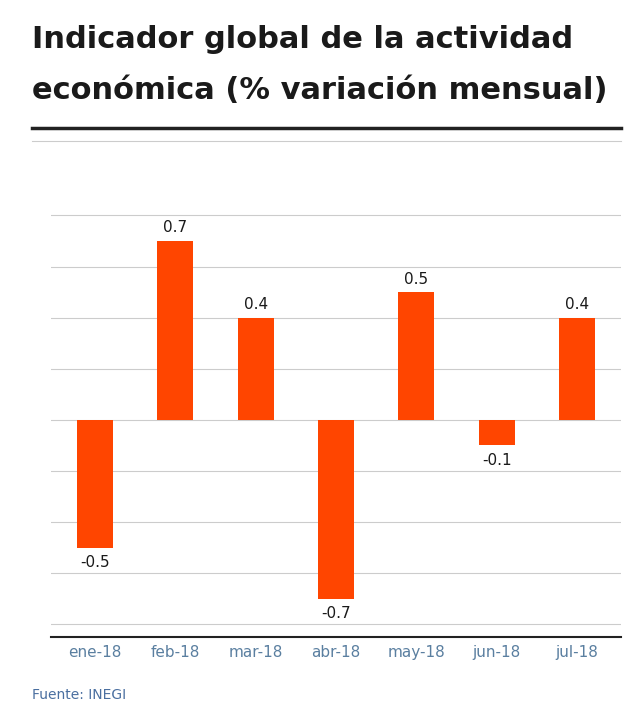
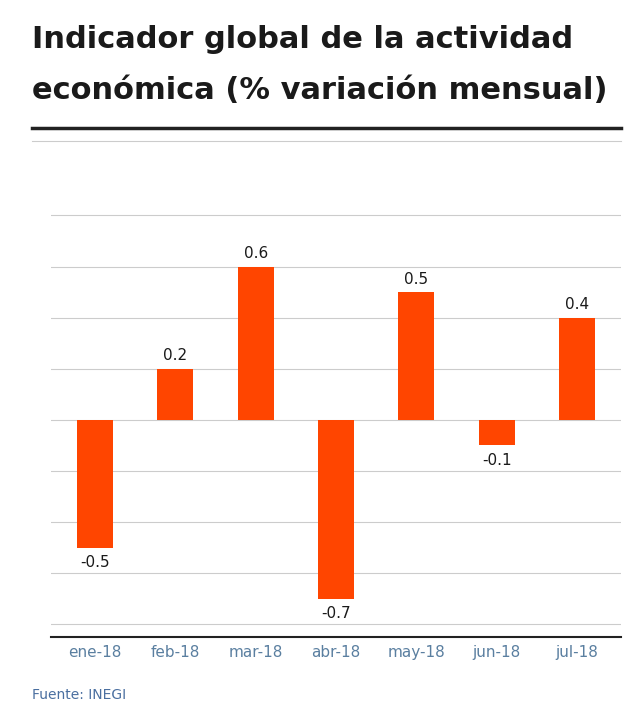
feb-18: 0.7 -> 0.2
mar-18: 0.4 -> 0.6
